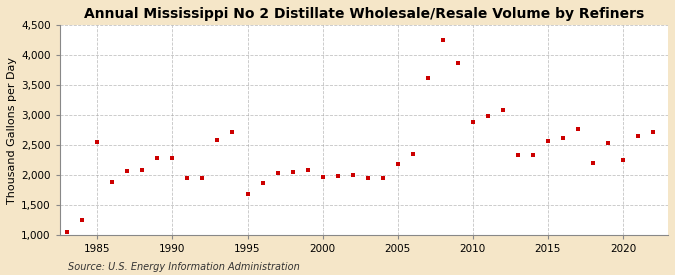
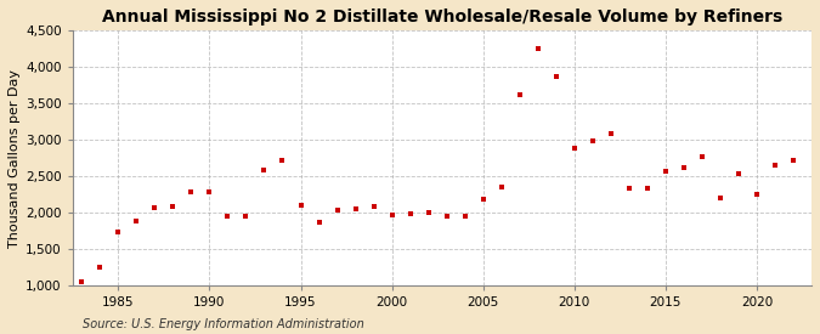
1985: 2,560 -> 1,730
1995: 1,680 -> 2,100
